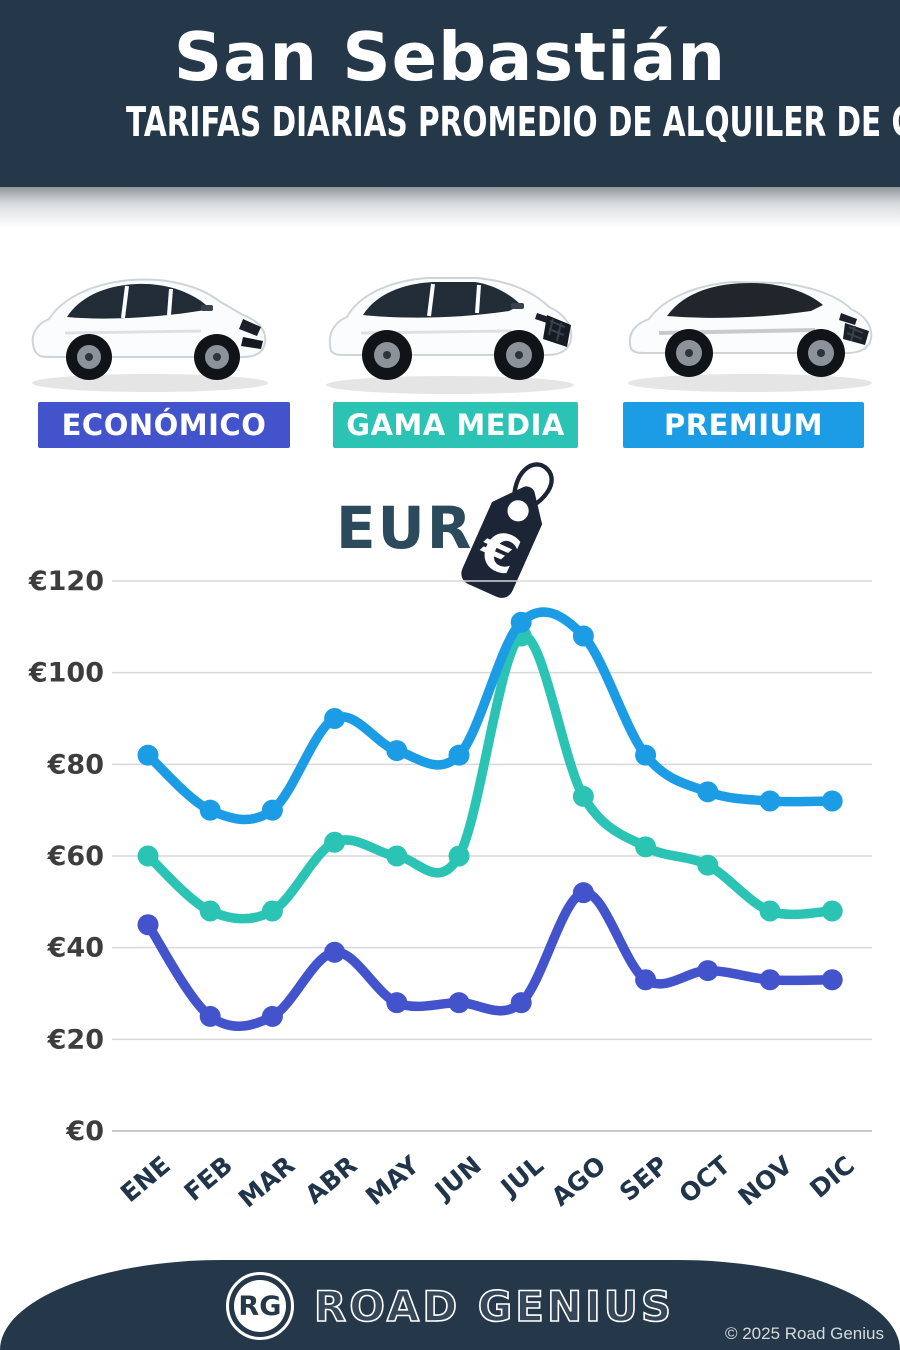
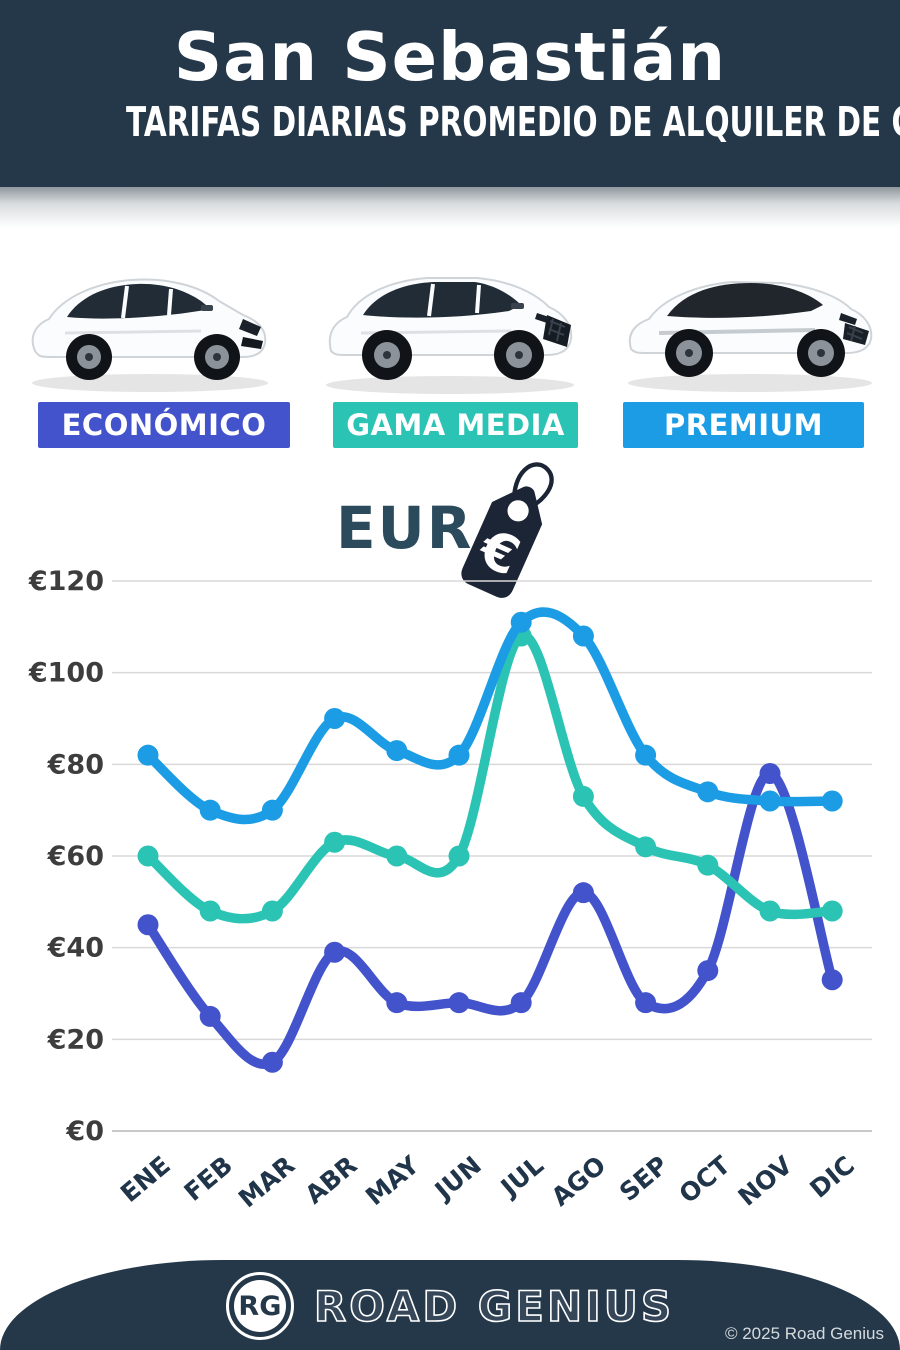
ECONÓMICO/MAR: €25 -> €15
ECONÓMICO/SEP: €33 -> €28
ECONÓMICO/NOV: €33 -> €78
